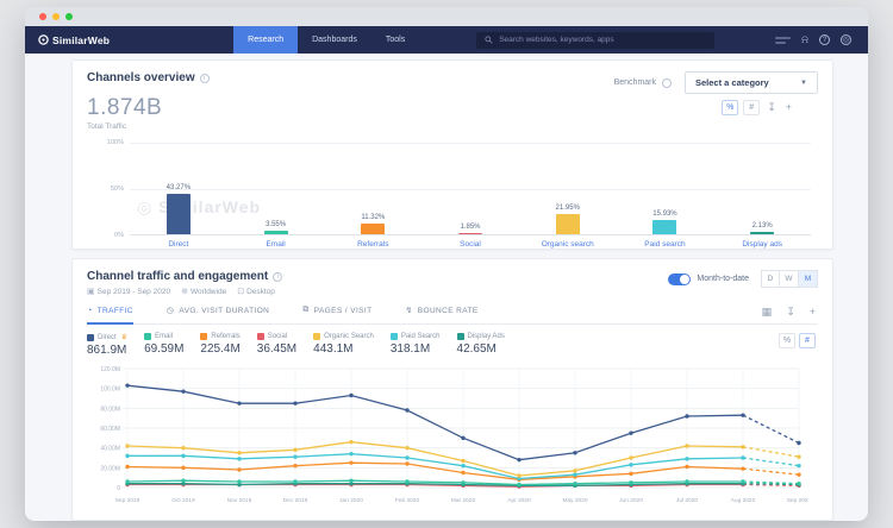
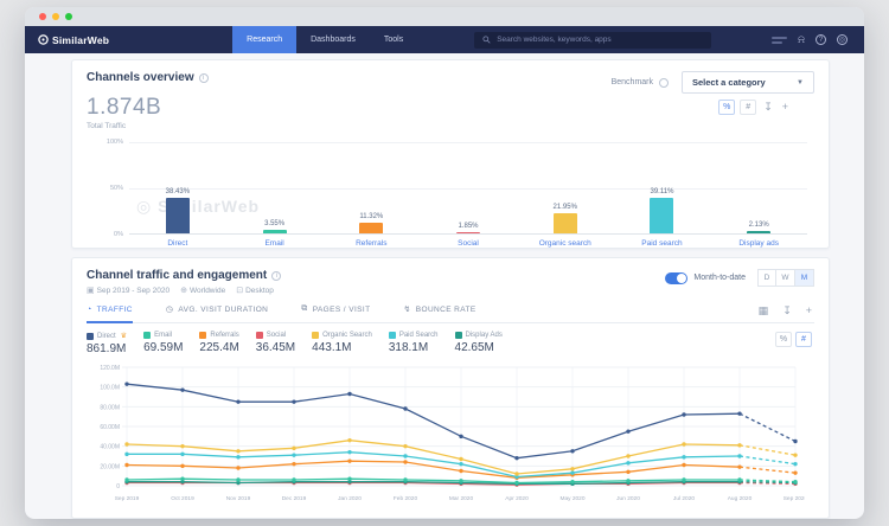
Channels overview/Direct: 43.27% -> 38.43%
Channels overview/Paid search: 15.93% -> 39.11%
